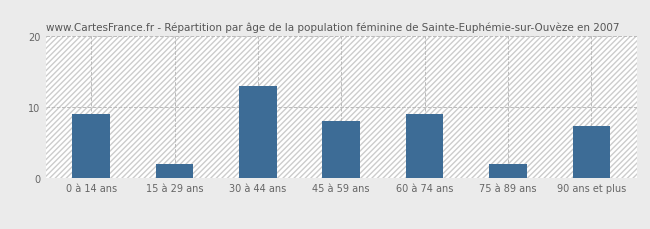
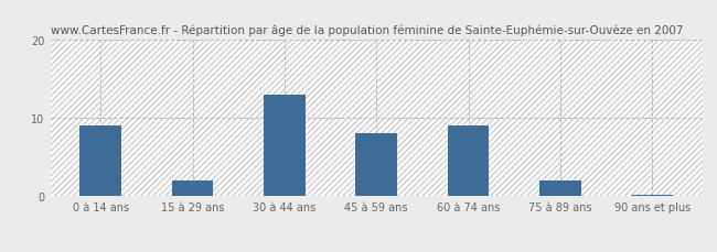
90 ans et plus: 7.4 -> 0.2
